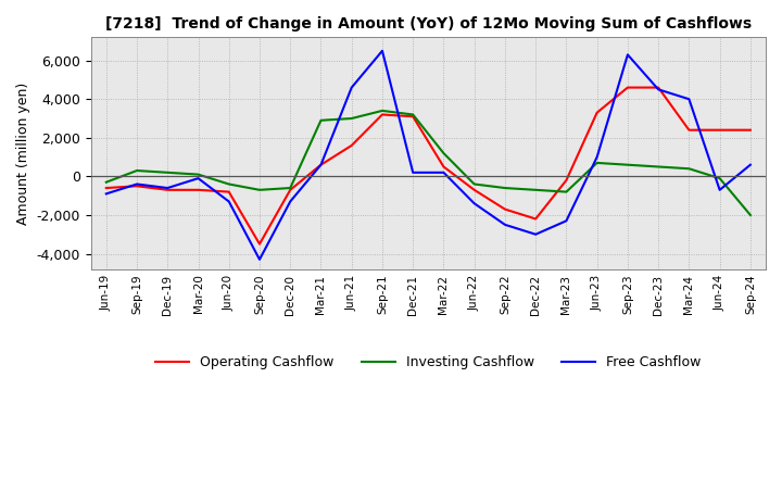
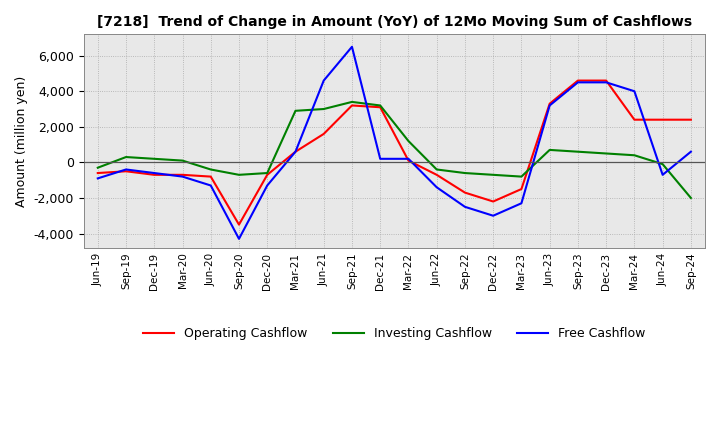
Free Cashflow/Mar-20: -100 -> -800
Operating Cashflow/Mar-22: 500 -> 100
Operating Cashflow/Mar-23: -200 -> -1,500
Free Cashflow/Jun-23: 1,000 -> 3,200
Free Cashflow/Sep-23: 6,300 -> 4,500
